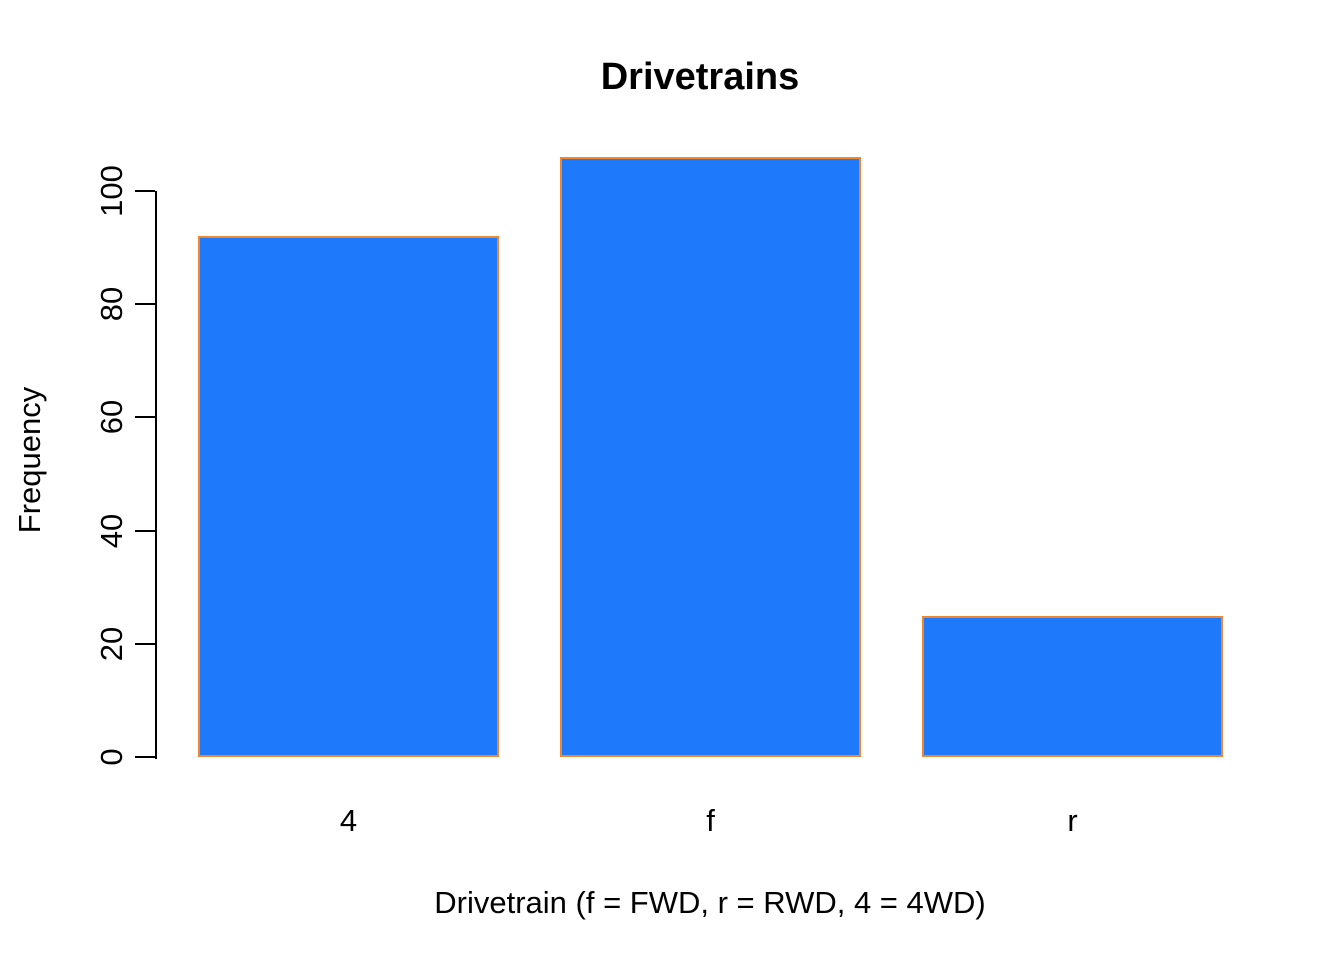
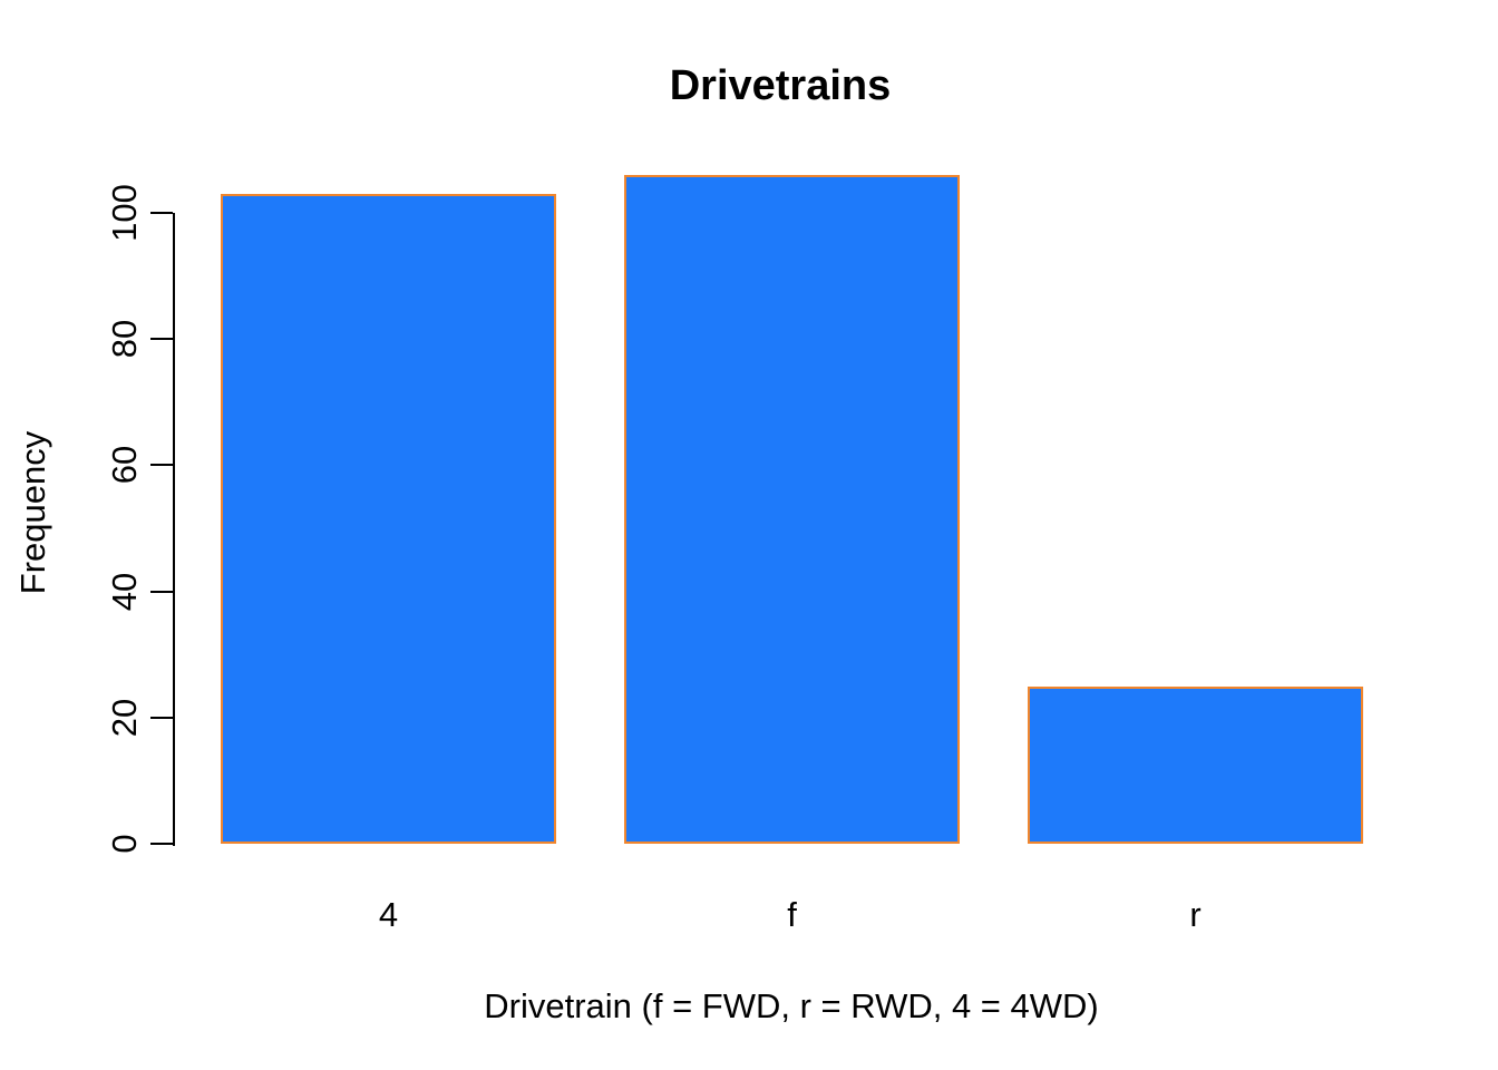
4: 92 -> 103
